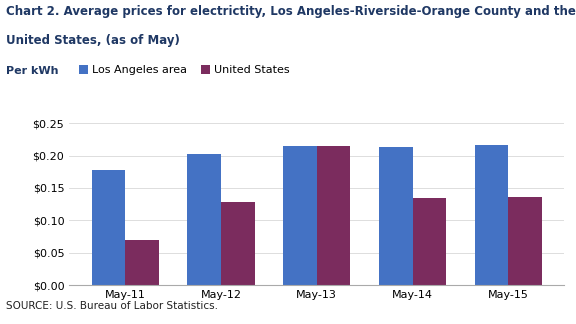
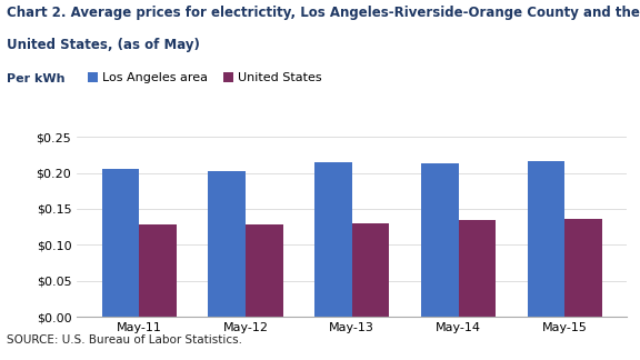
Los Angeles area/May-11: $0.178 -> $0.205
United States/May-11: $0.070 -> $0.128
United States/May-13: $0.214 -> $0.130
